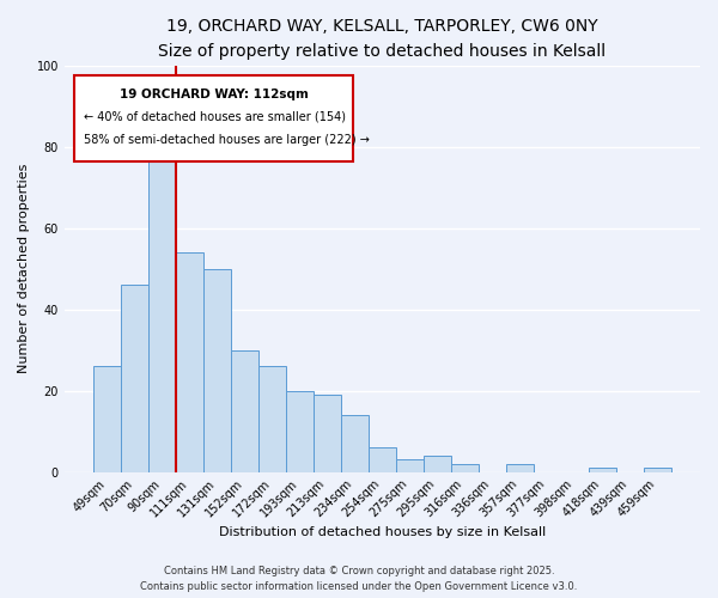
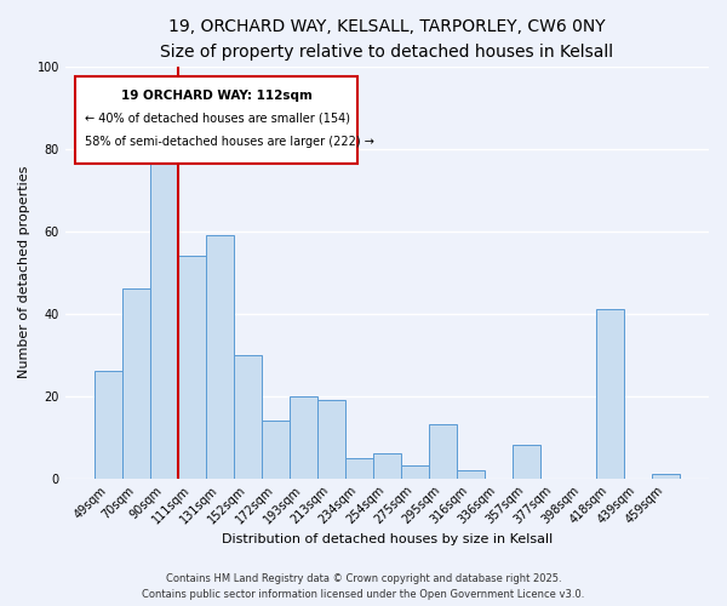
131sqm: 50 -> 59
172sqm: 26 -> 14
234sqm: 14 -> 5
295sqm: 4 -> 13
357sqm: 2 -> 8
418sqm: 1 -> 41
